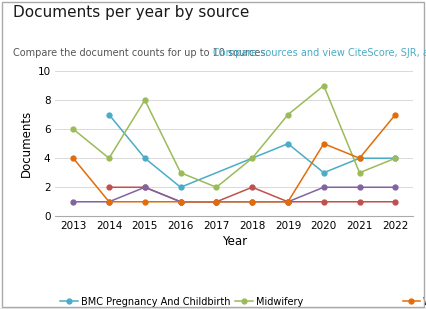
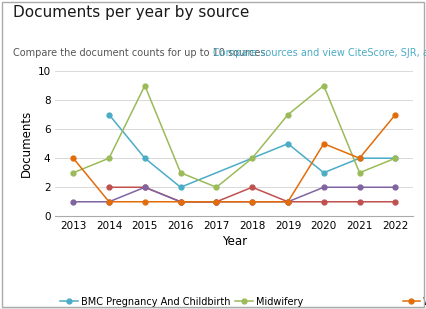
Midwifery/2013: 6 -> 3
Midwifery/2015: 8 -> 9
